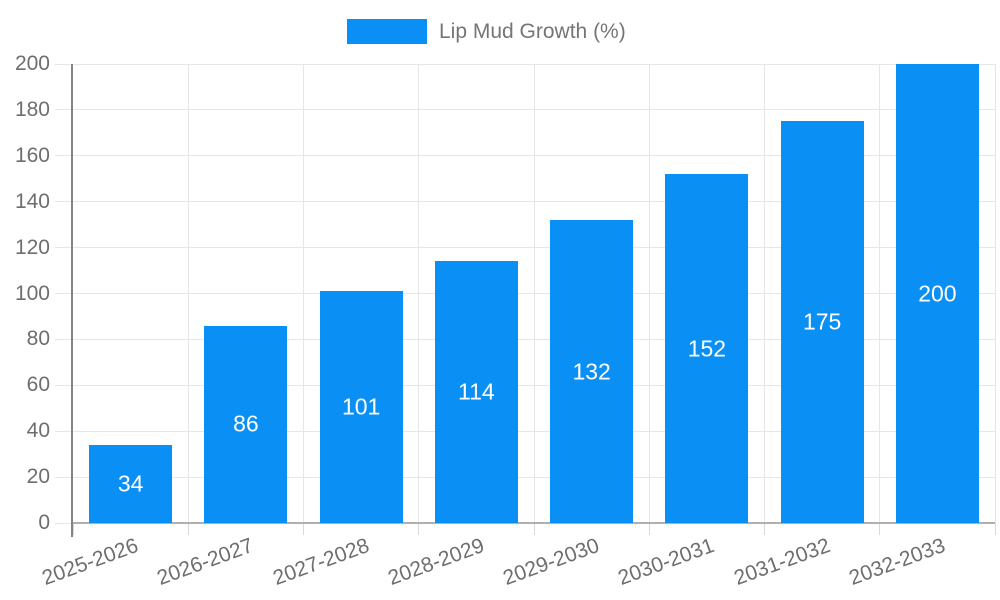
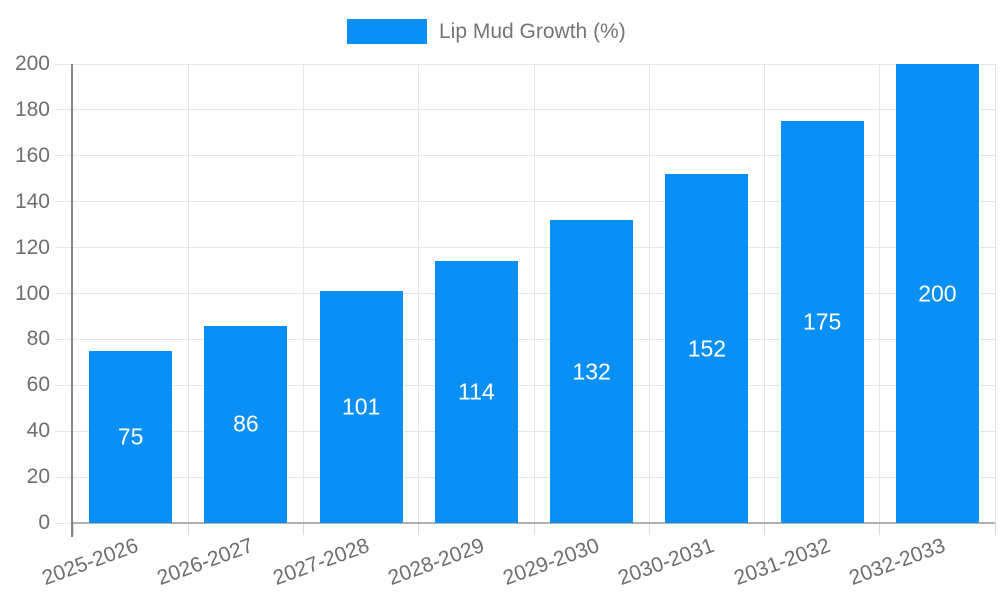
2025-2026: 34 -> 75
